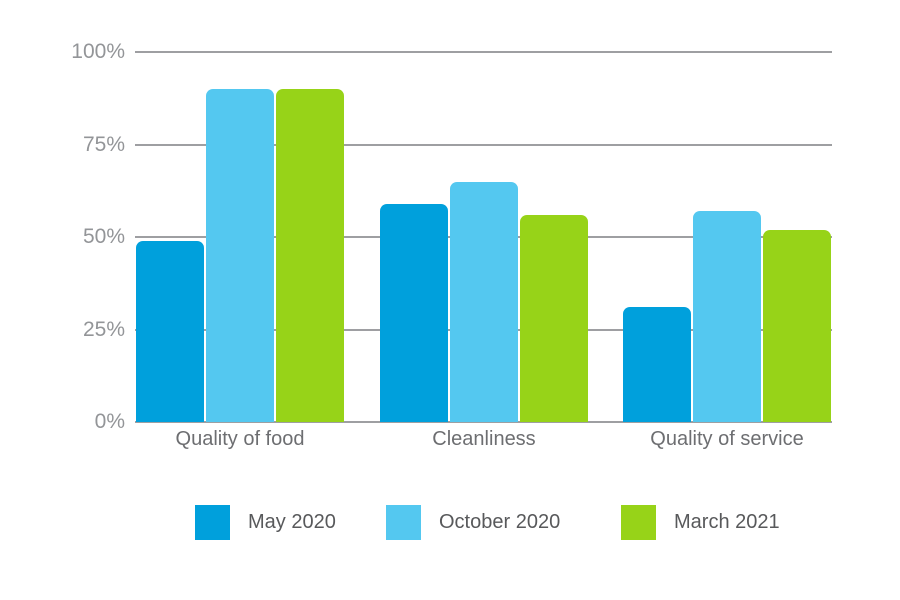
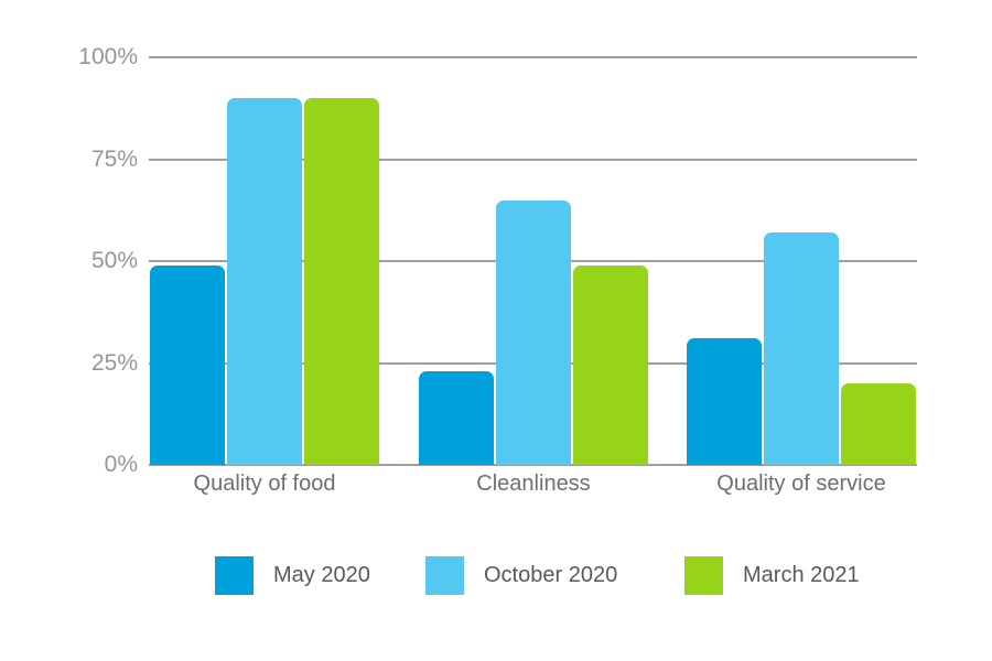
May 2020/Cleanliness: 59% -> 23%
March 2021/Cleanliness: 56% -> 49%
March 2021/Quality of service: 52% -> 20%
